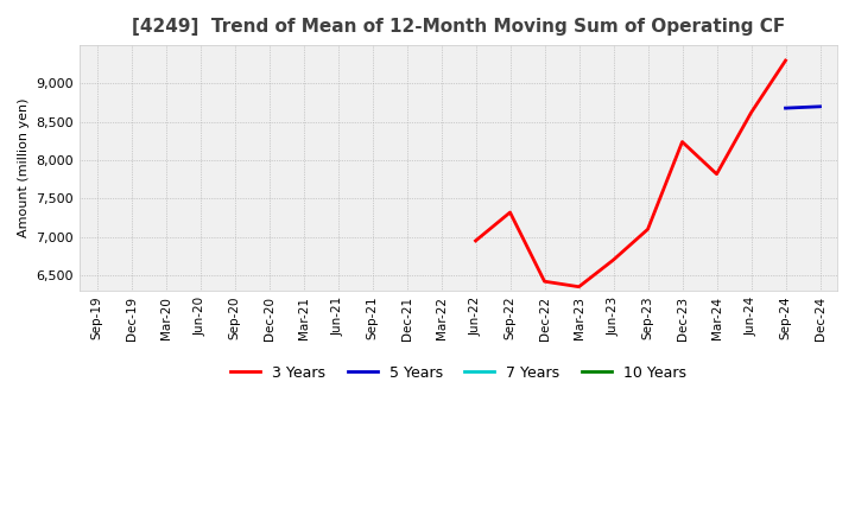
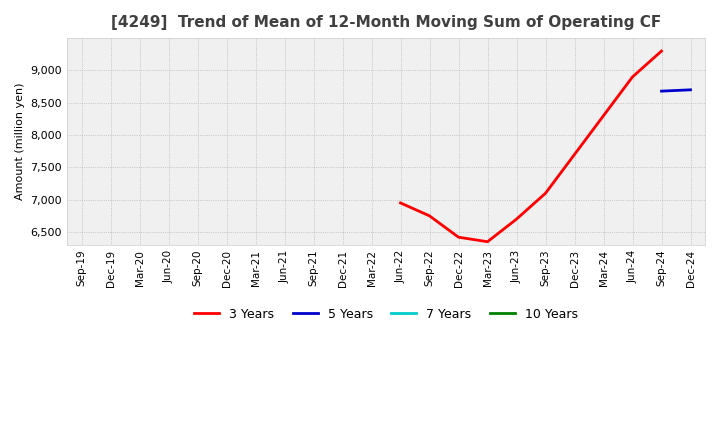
Sep-22: 7,320 -> 6,750
Dec-23: 8,240 -> 7,700
Mar-24: 7,820 -> 8,300
Jun-24: 8,620 -> 8,900
